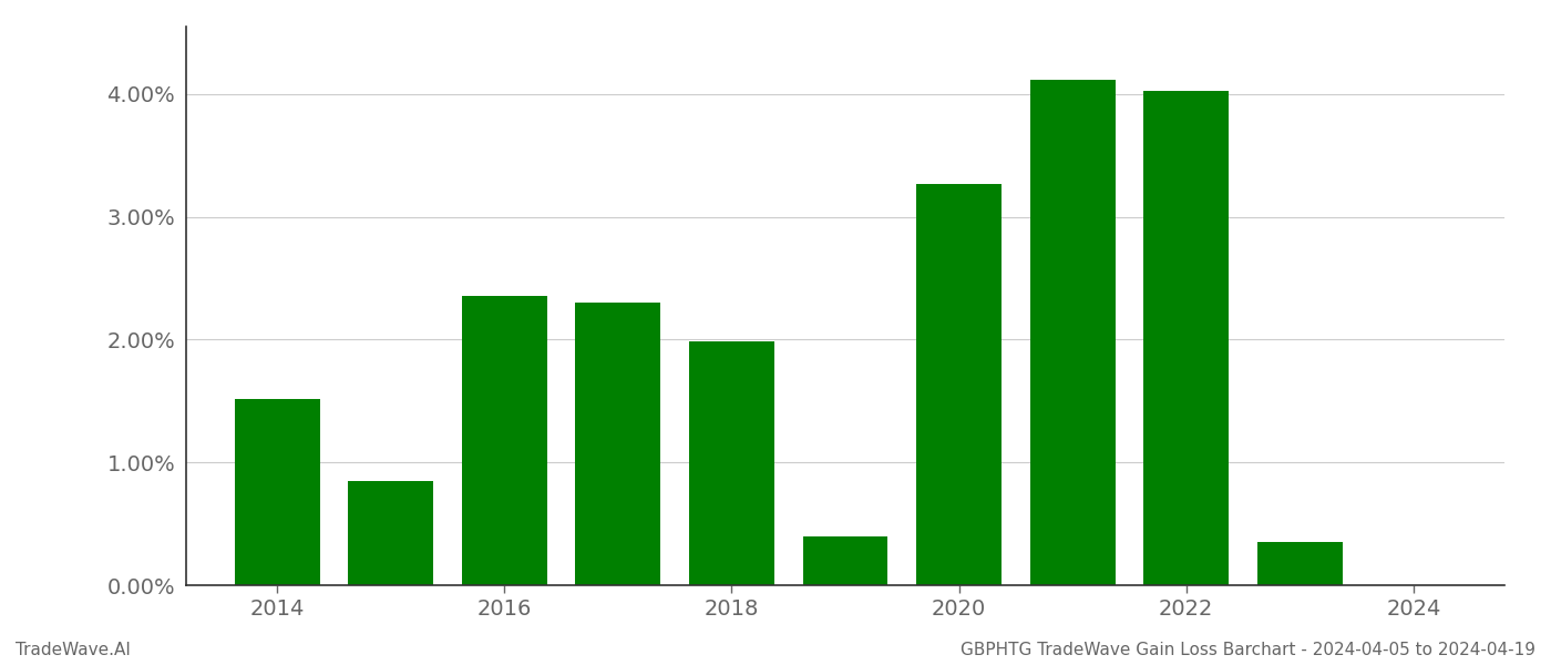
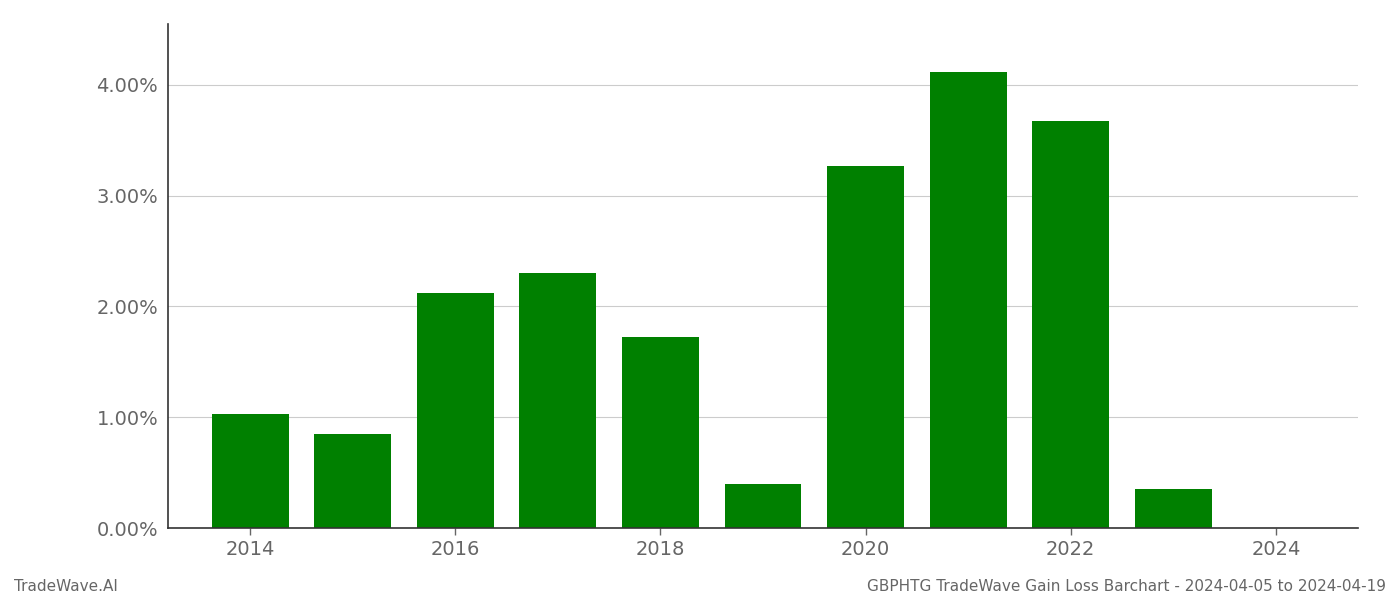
2014: 1.52% -> 1.03%
2016: 2.36% -> 2.12%
2018: 1.99% -> 1.72%
2022: 4.03% -> 3.67%
